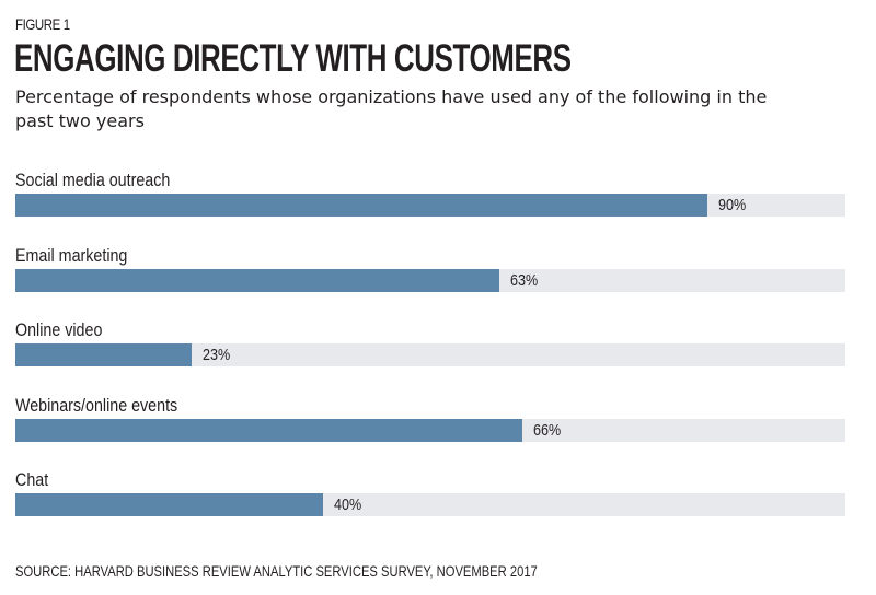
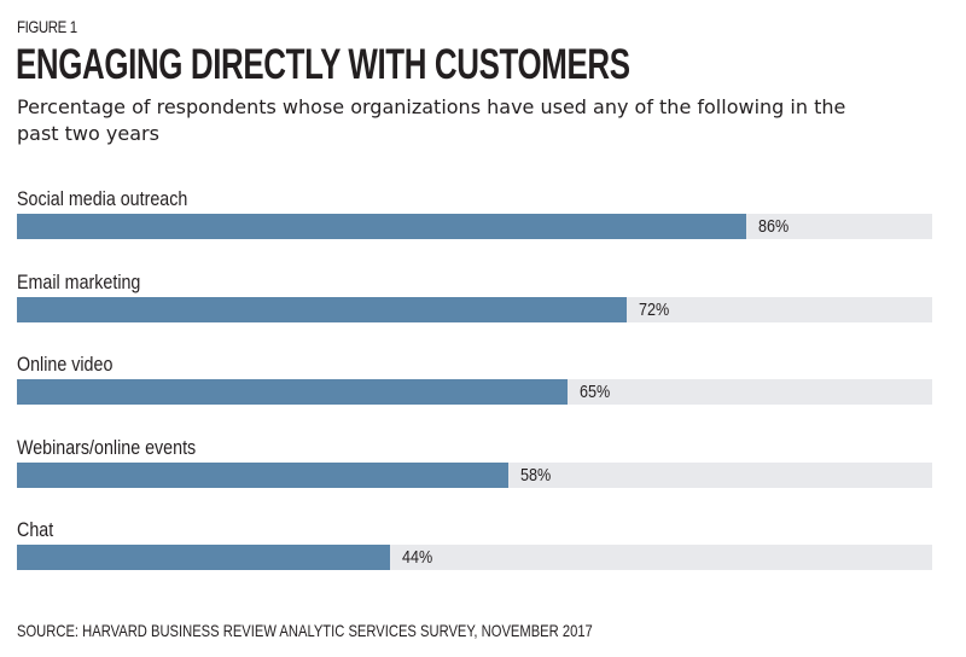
Social media outreach: 90% -> 86%
Email marketing: 63% -> 72%
Online video: 23% -> 65%
Webinars/online events: 66% -> 58%
Chat: 40% -> 44%
